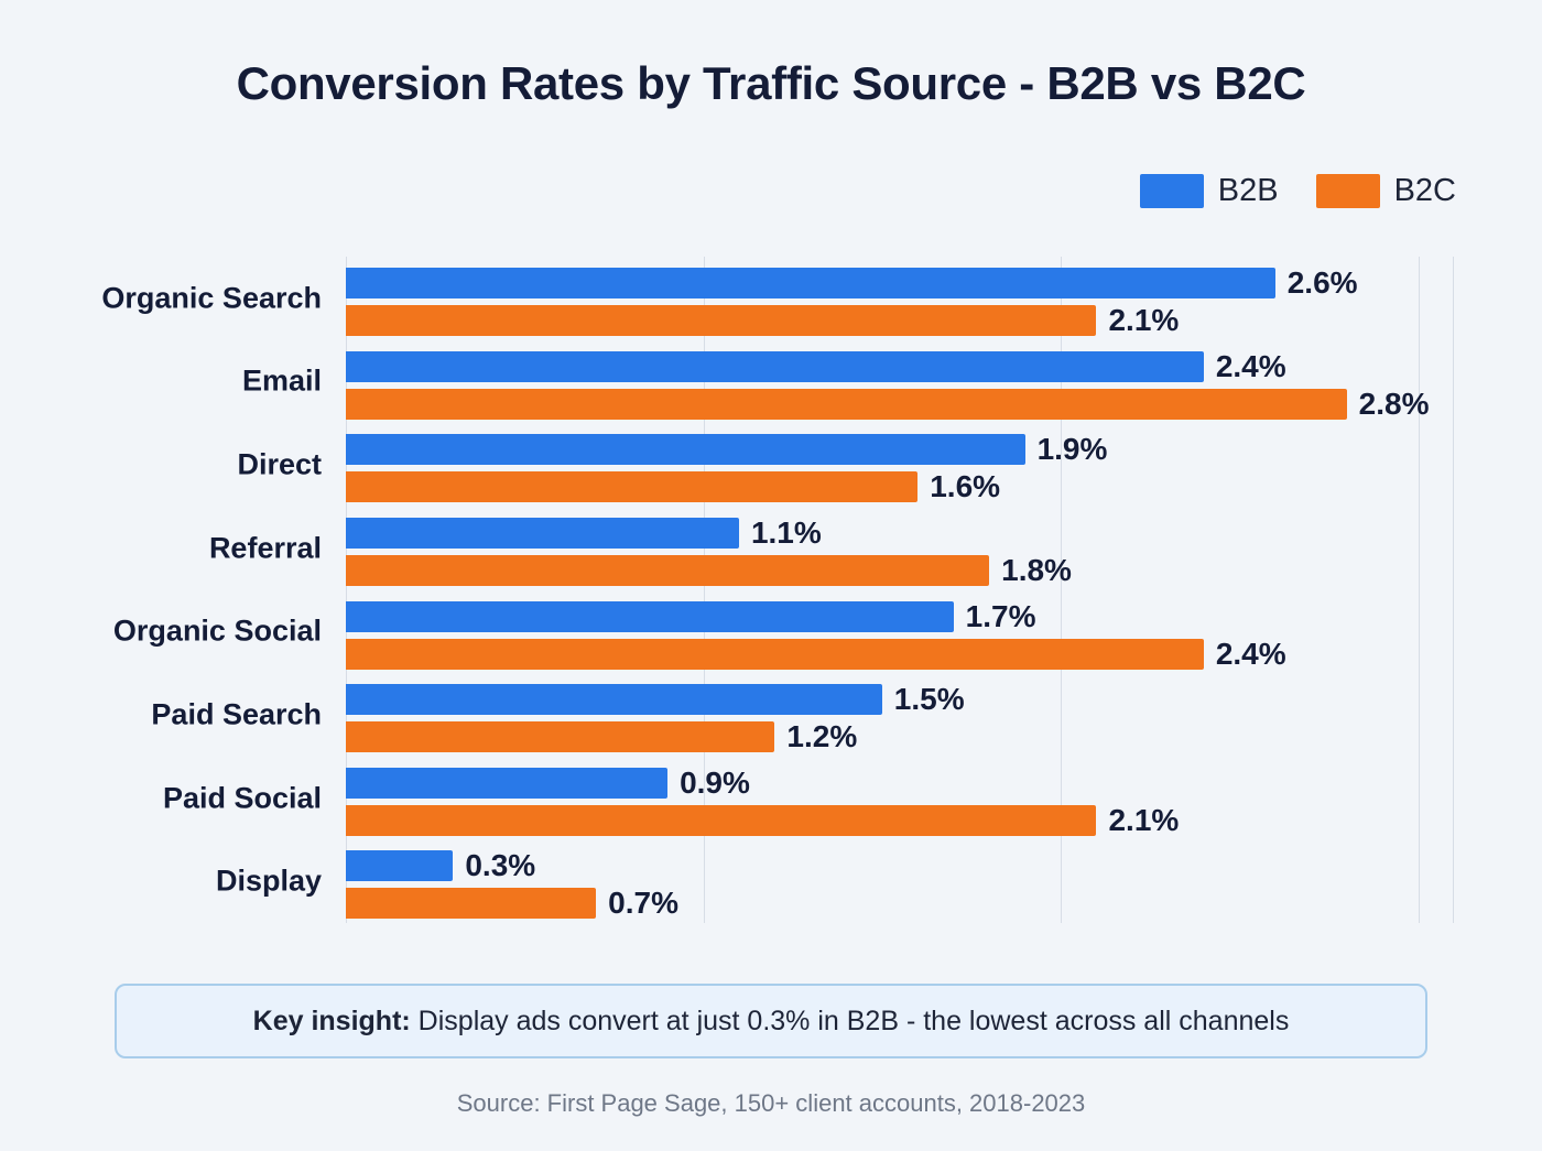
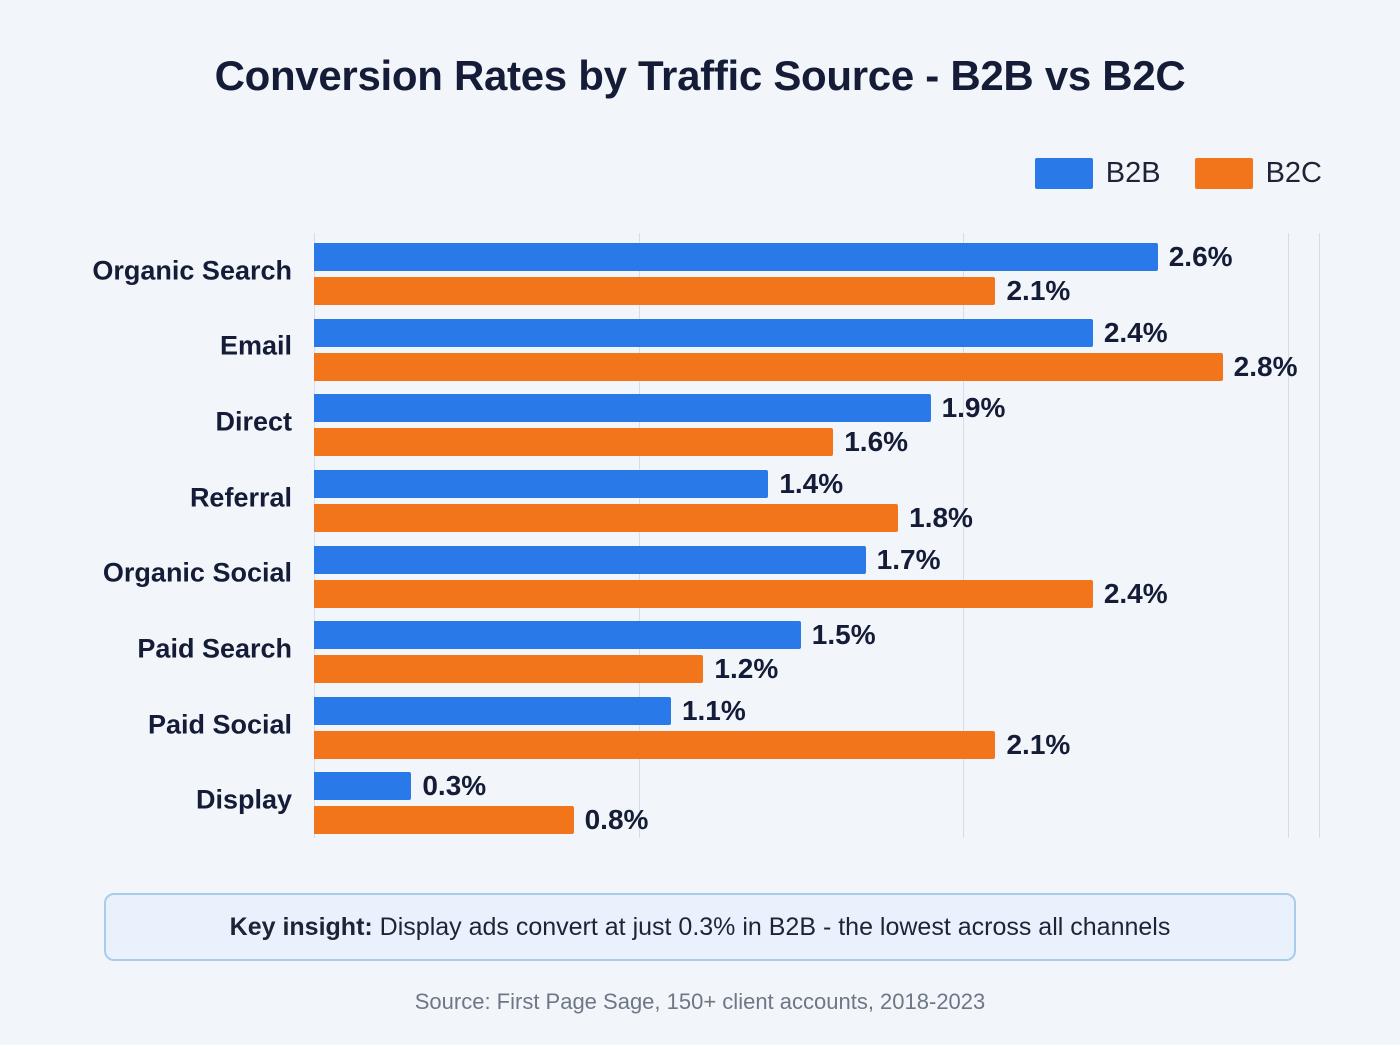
B2B/Referral: 1.1% -> 1.4%
B2B/Paid Social: 0.9% -> 1.1%
B2C/Display: 0.7% -> 0.8%
